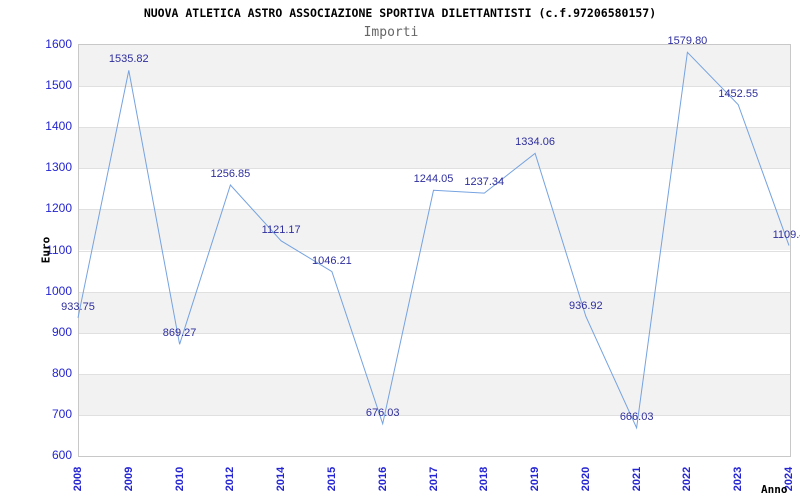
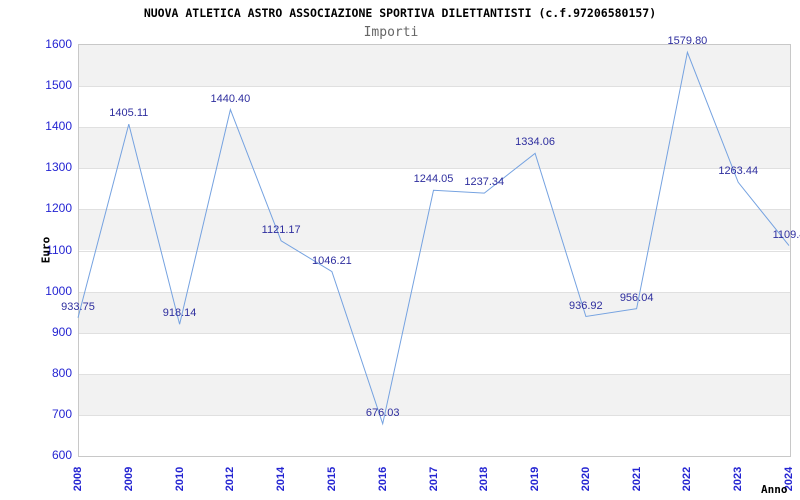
2009: 1535.82 -> 1405.11
2010: 869.27 -> 918.14
2012: 1256.85 -> 1440.40
2021: 666.03 -> 956.04
2023: 1452.55 -> 1263.44
